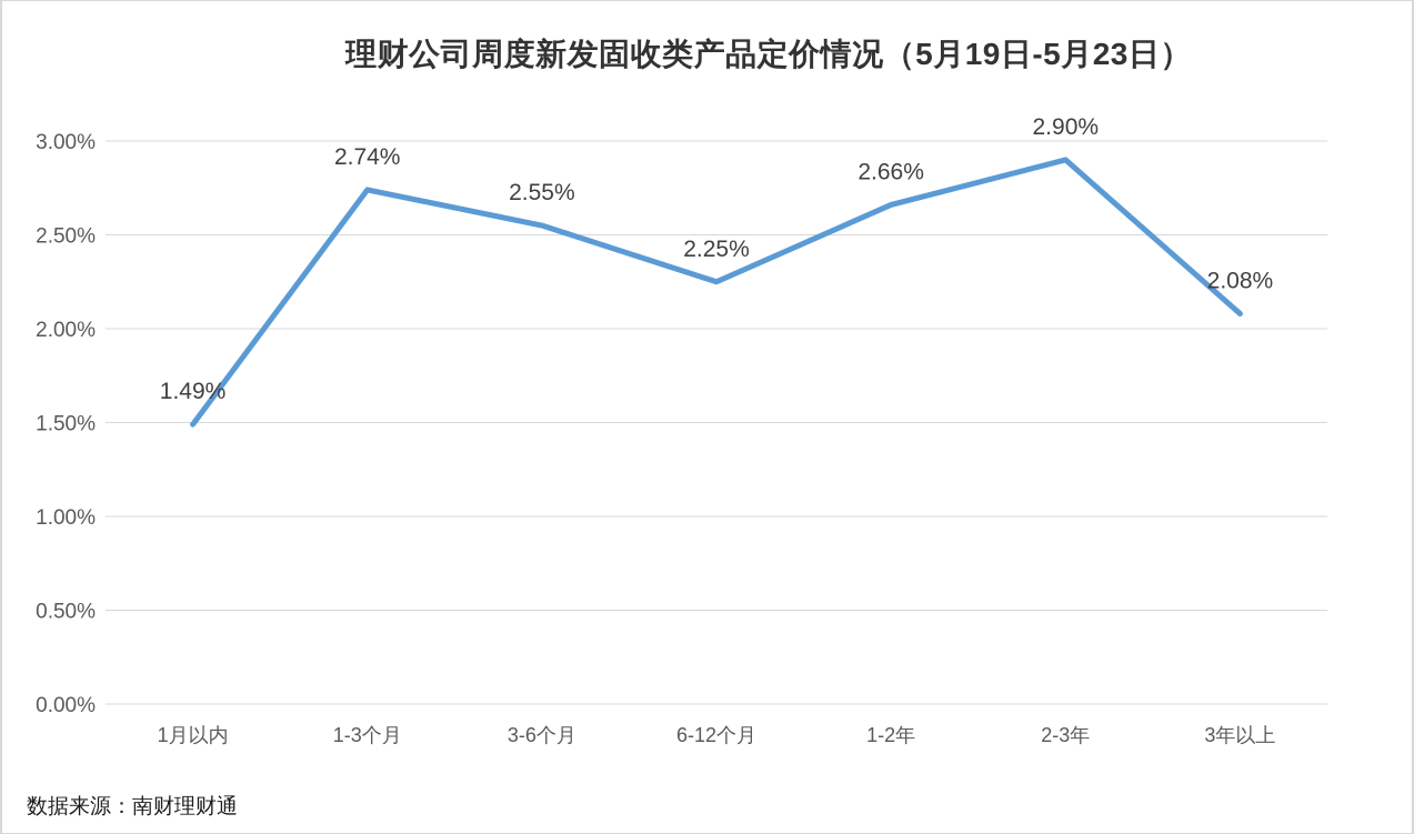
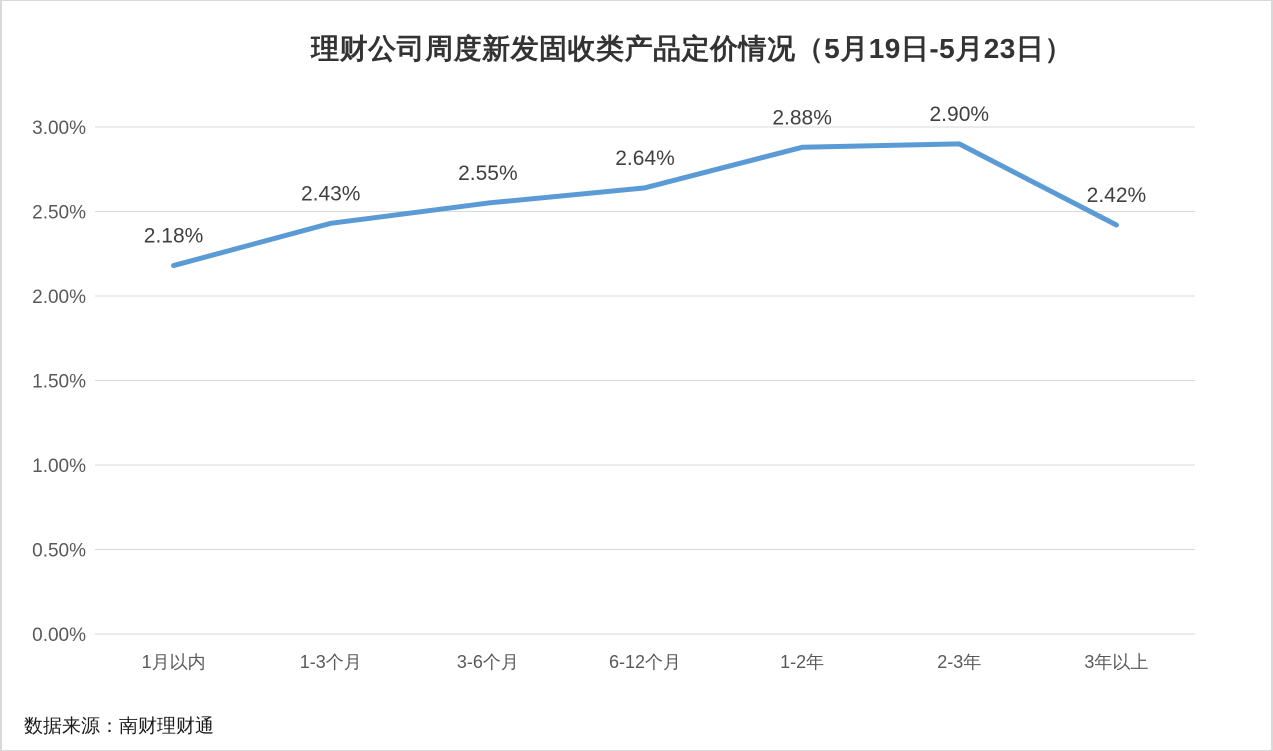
1月以内: 1.49% -> 2.18%
1-3个月: 2.74% -> 2.43%
6-12个月: 2.25% -> 2.64%
1-2年: 2.66% -> 2.88%
3年以上: 2.08% -> 2.42%
